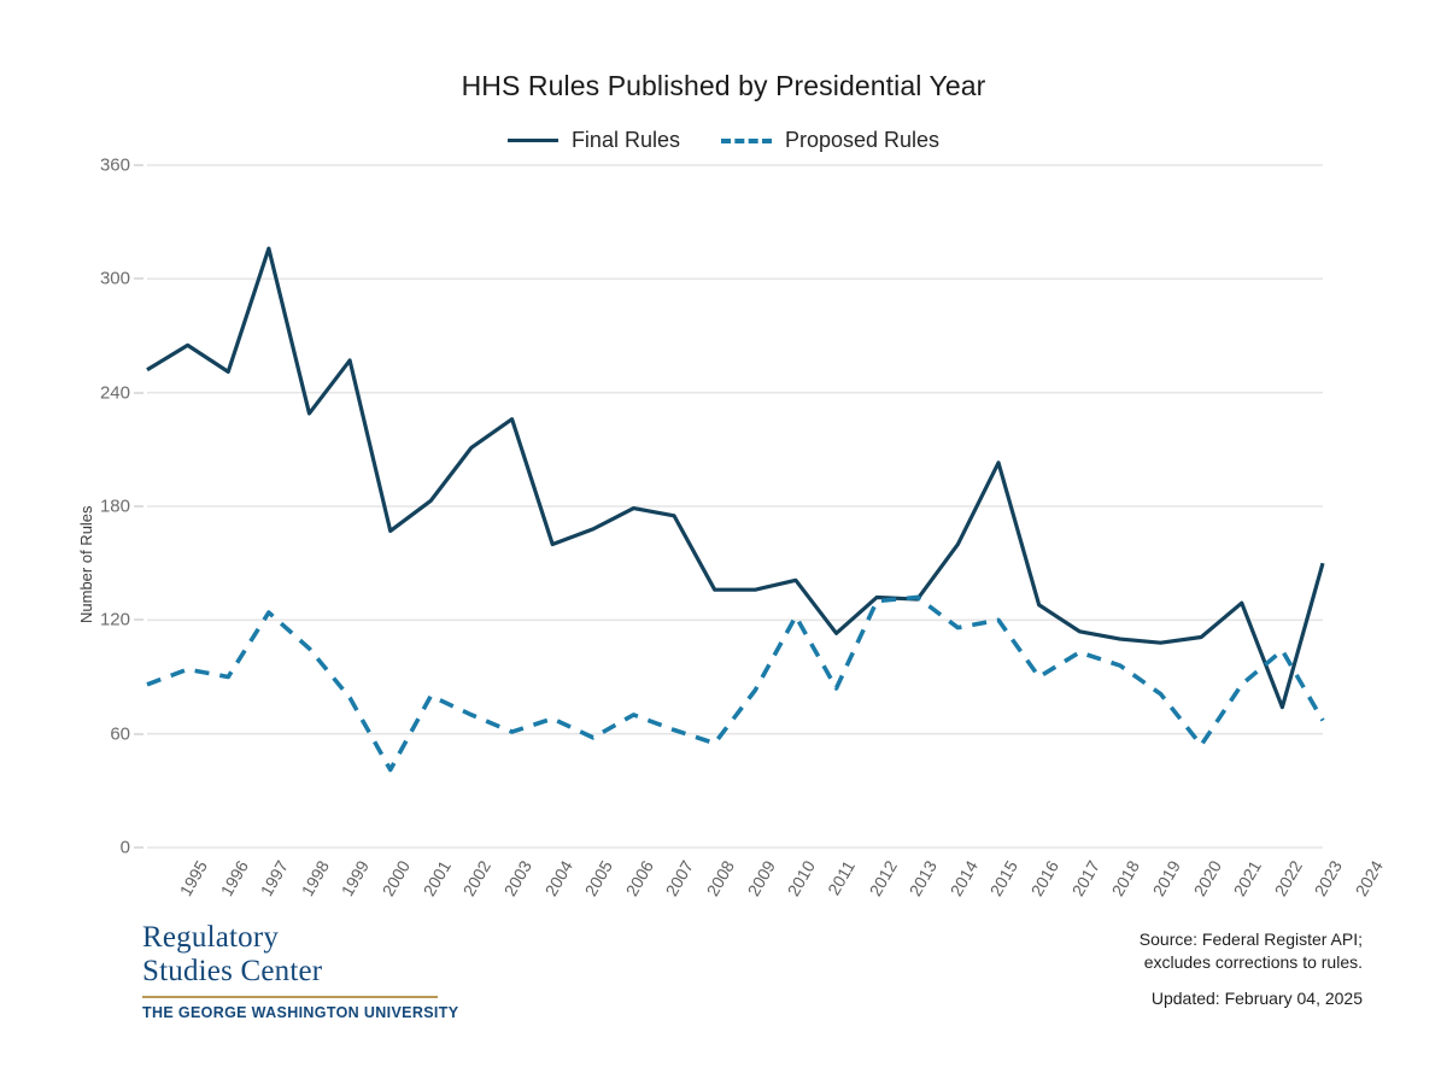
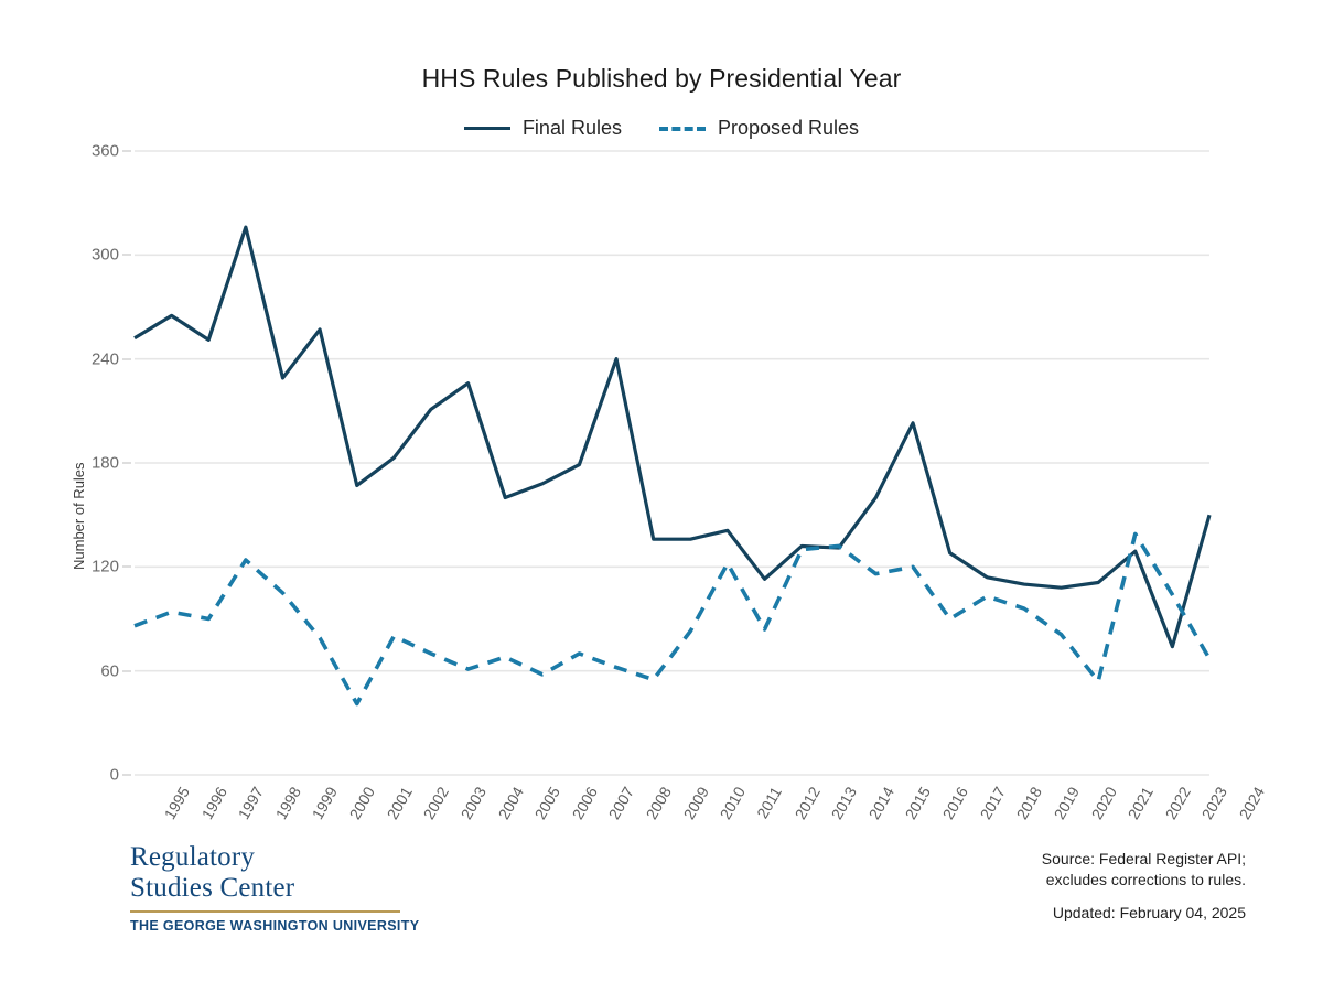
Final Rules/2008: 175 -> 240
Proposed Rules/2022: 86 -> 139
